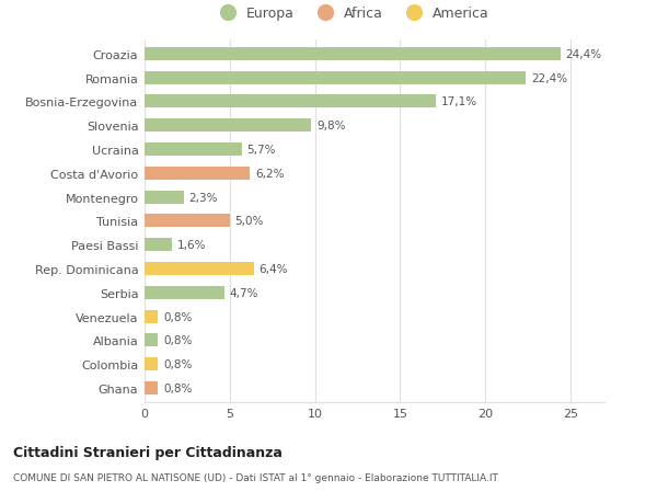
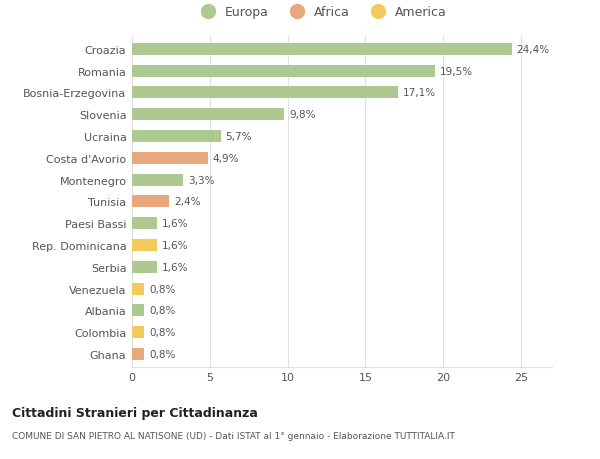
Romania: 22,4% -> 19,5%
Costa d'Avorio: 6,2% -> 4,9%
Montenegro: 2,3% -> 3,3%
Tunisia: 5,0% -> 2,4%
Rep. Dominicana: 6,4% -> 1,6%
Serbia: 4,7% -> 1,6%
